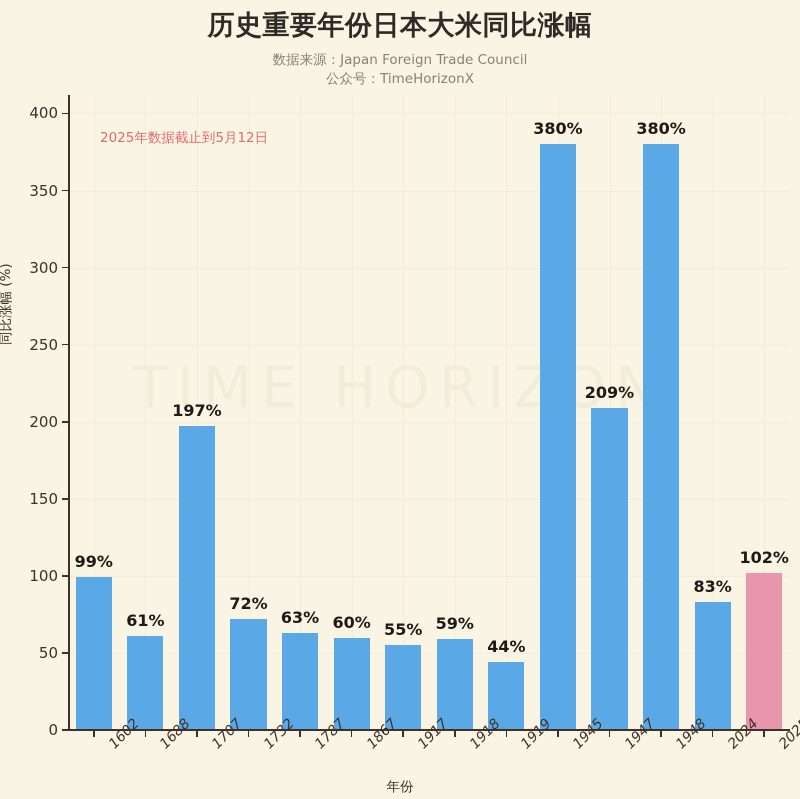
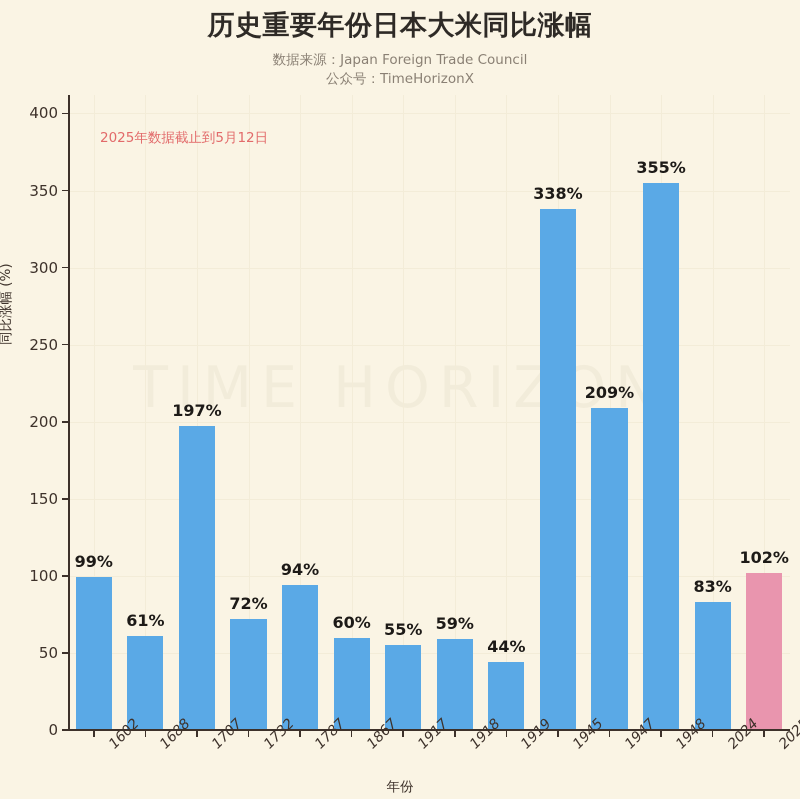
1787: 63% -> 94%
1945: 380% -> 338%
1948: 380% -> 355%
